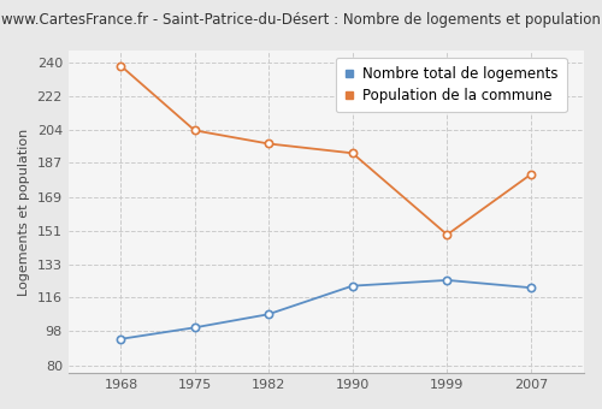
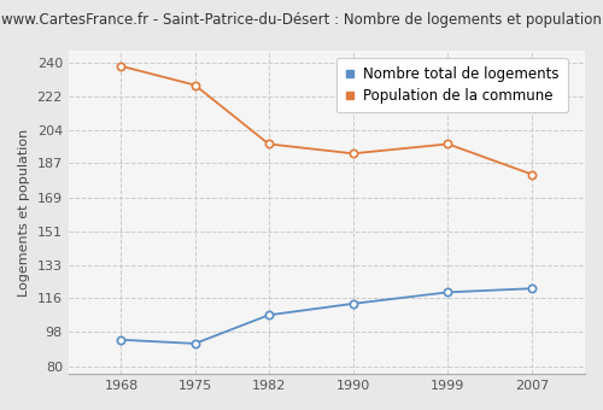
Nombre total de logements/1975: 100 -> 92
Population de la commune/1975: 204 -> 228
Nombre total de logements/1990: 122 -> 113
Nombre total de logements/1999: 125 -> 119
Population de la commune/1999: 149 -> 197
